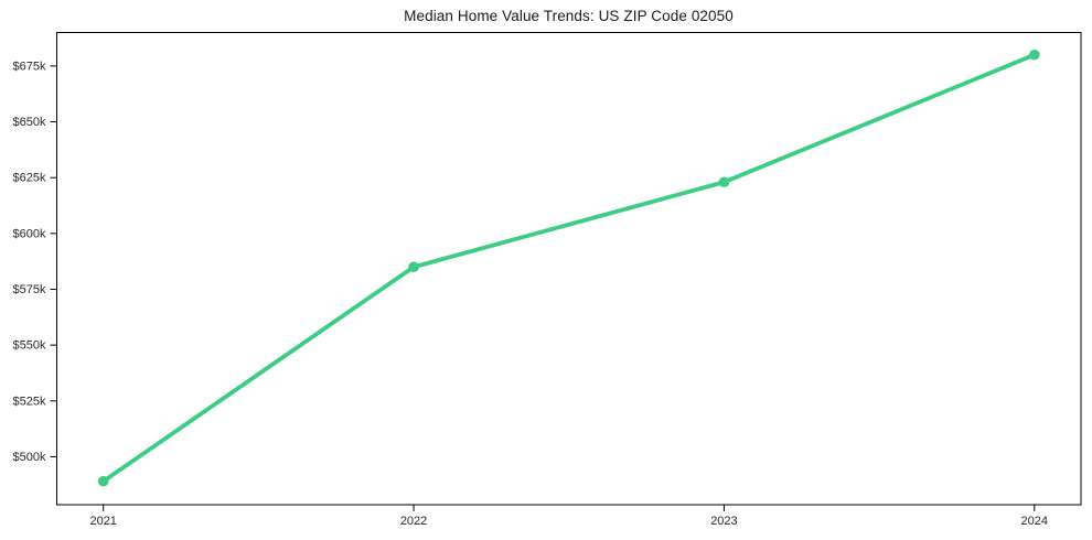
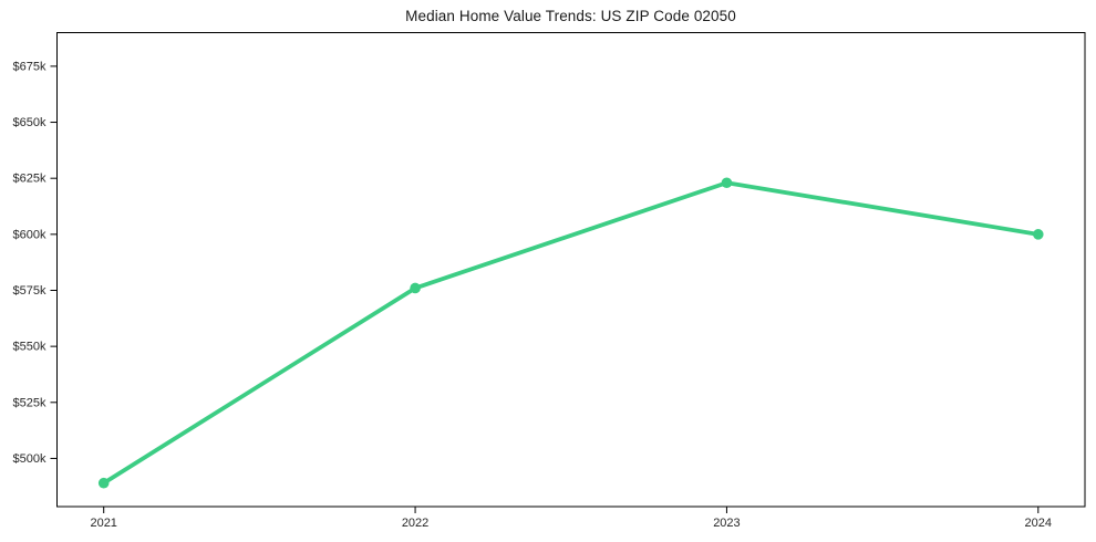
2022: $585k -> $576k
2024: $680k -> $600k
